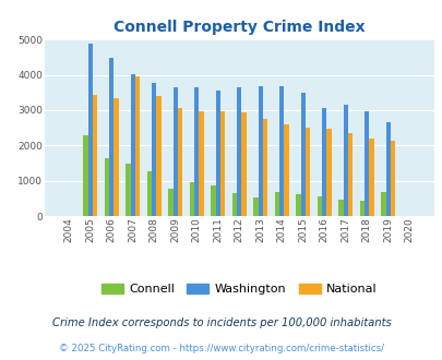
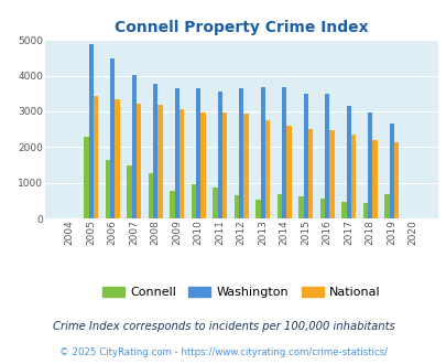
National/2007: 3950 -> 3230
National/2008: 3400 -> 3200
Washington/2016: 3050 -> 3490
